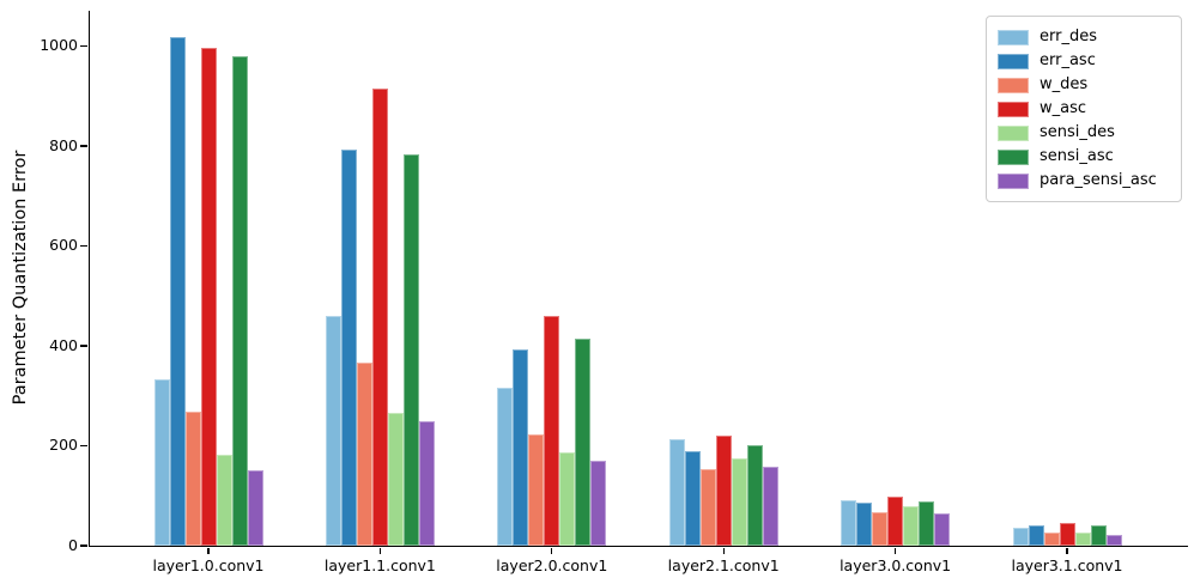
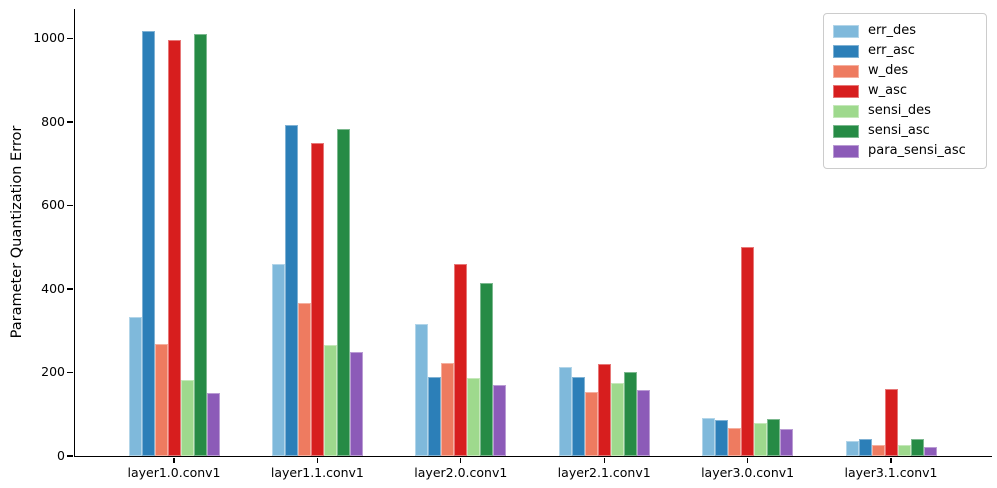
sensi_asc/layer1.0.conv1: 980 -> 1010
w_asc/layer1.1.conv1: 920 -> 750
err_asc/layer2.0.conv1: 390 -> 190
w_asc/layer3.0.conv1: 100 -> 500
w_asc/layer3.1.conv1: 40 -> 160
